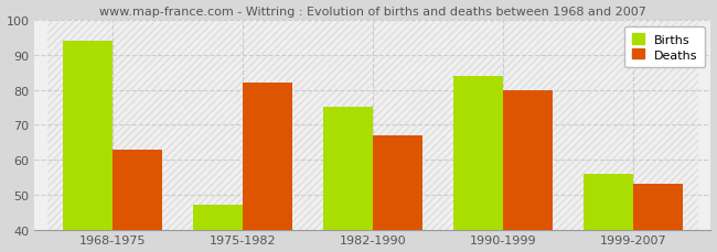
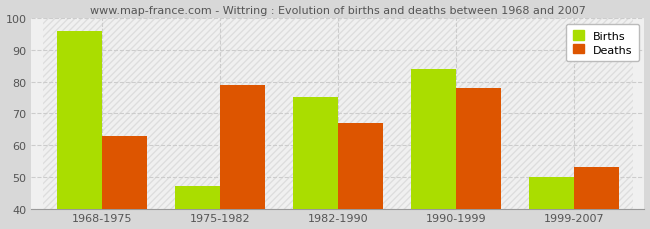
Births/1968-1975: 94 -> 96
Deaths/1975-1982: 82 -> 79
Deaths/1990-1999: 80 -> 78
Births/1999-2007: 56 -> 50
